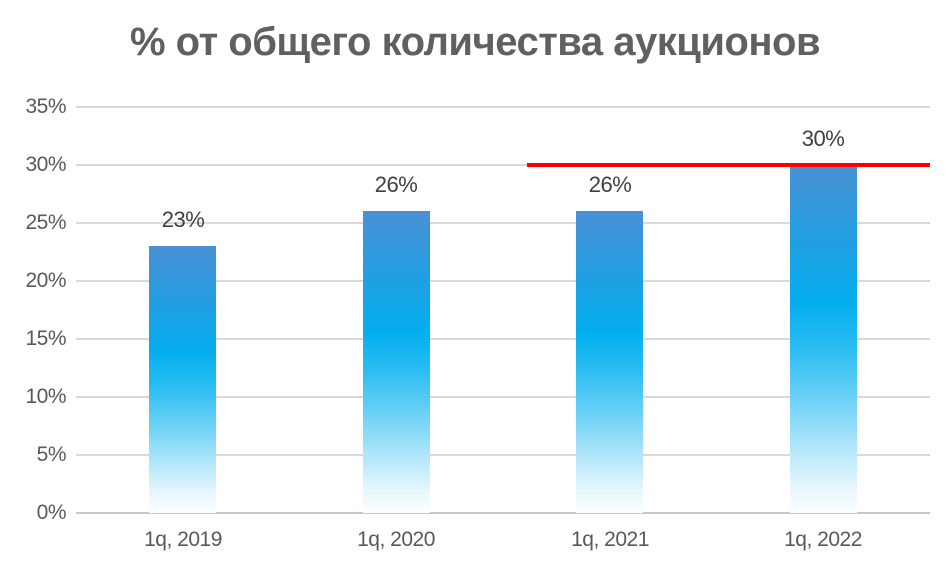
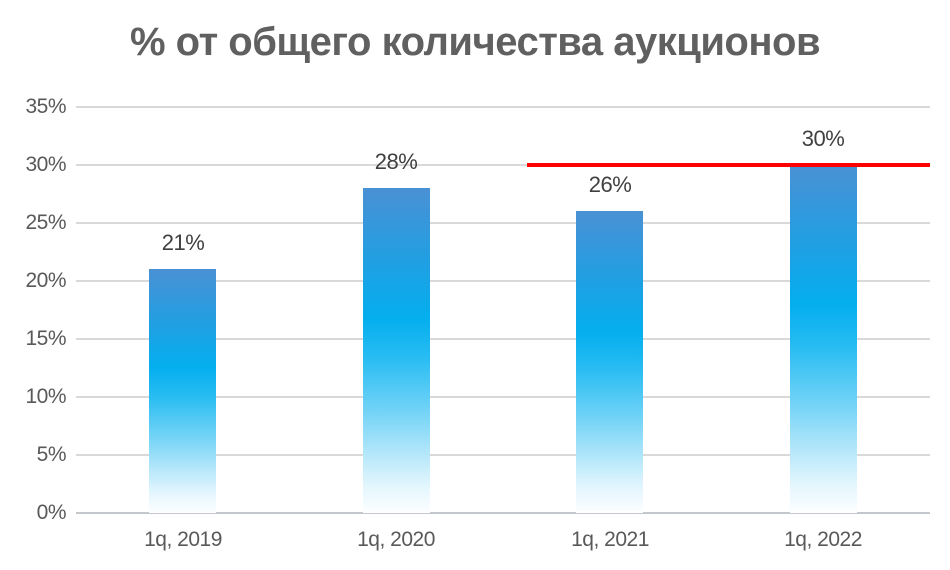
1q, 2019: 23% -> 21%
1q, 2020: 26% -> 28%
